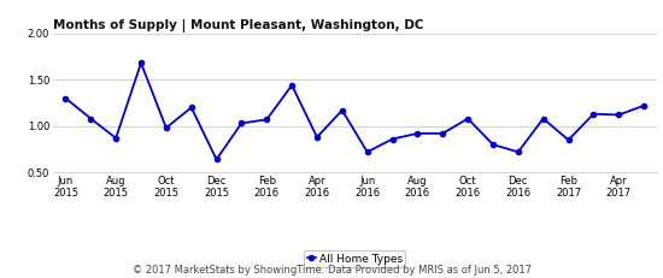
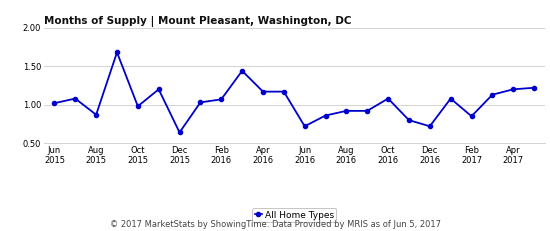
Jun 2015: 1.30 -> 1.02
Apr 2016: 0.88 -> 1.17
Apr 2017: 1.12 -> 1.20
